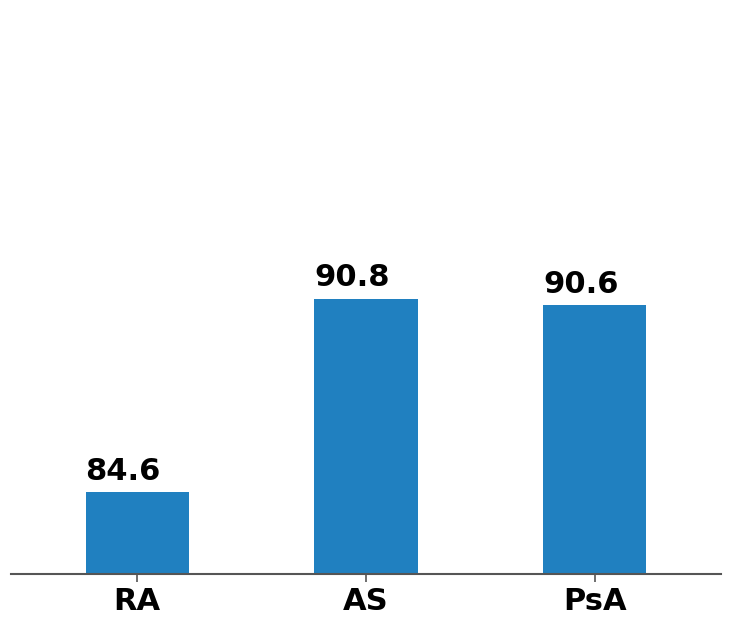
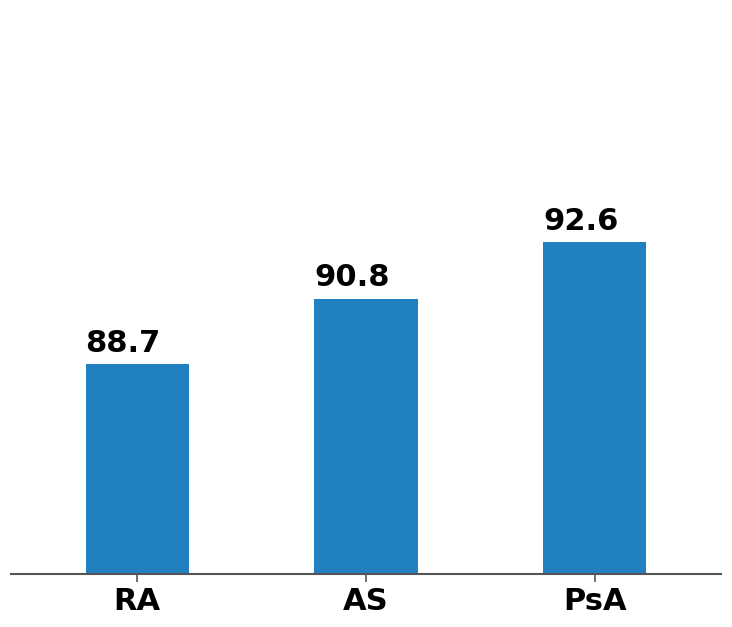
RA: 84.6 -> 88.7
PsA: 90.6 -> 92.6
